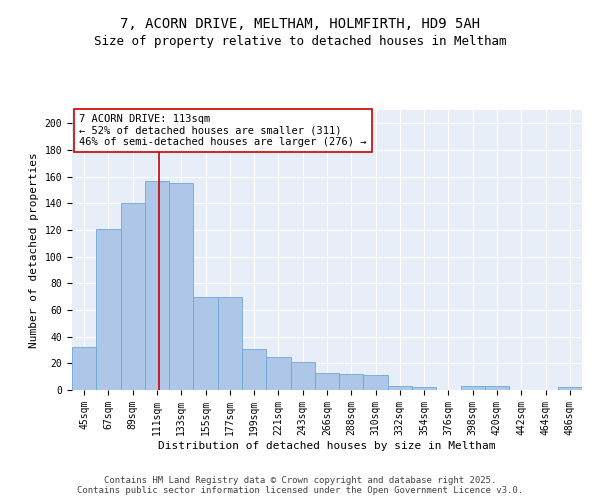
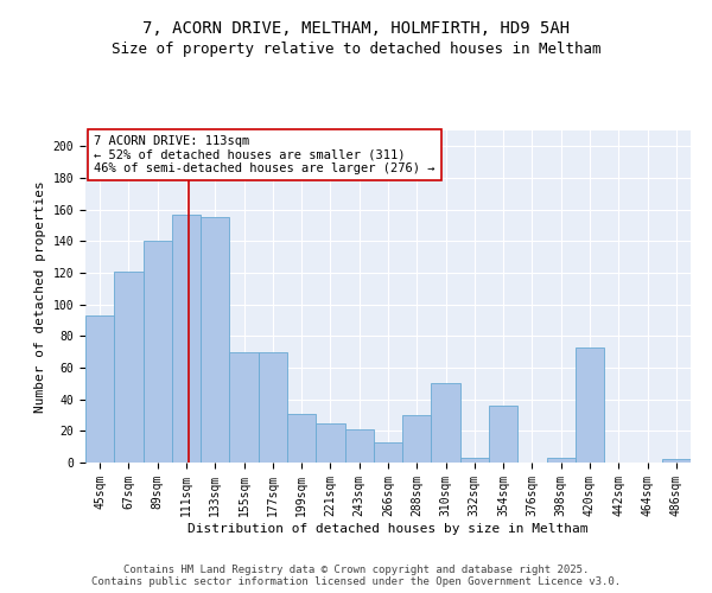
45sqm: 32 -> 93
288sqm: 12 -> 30
310sqm: 11 -> 50
354sqm: 2 -> 36
420sqm: 3 -> 73
